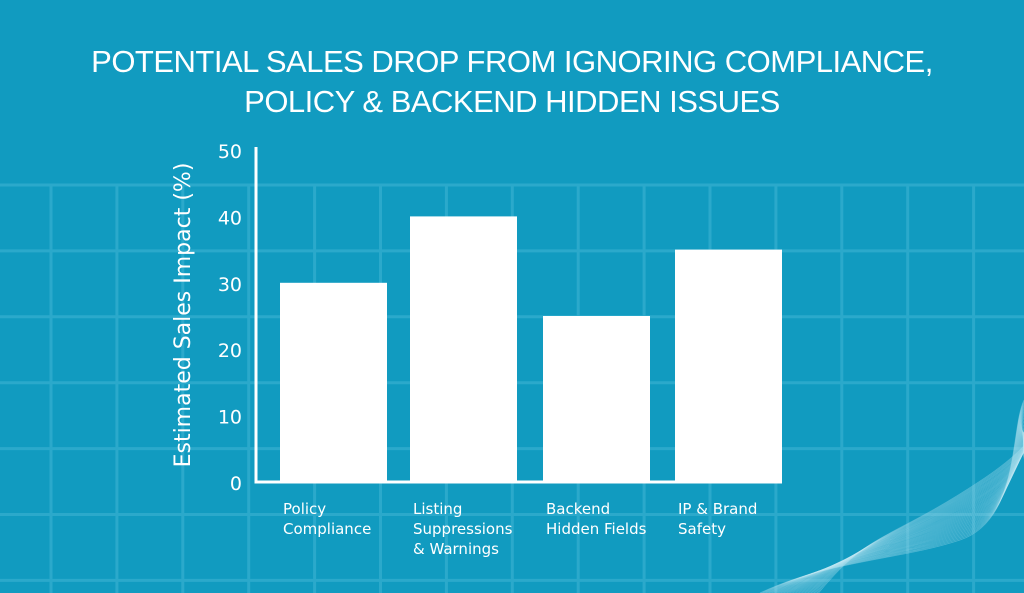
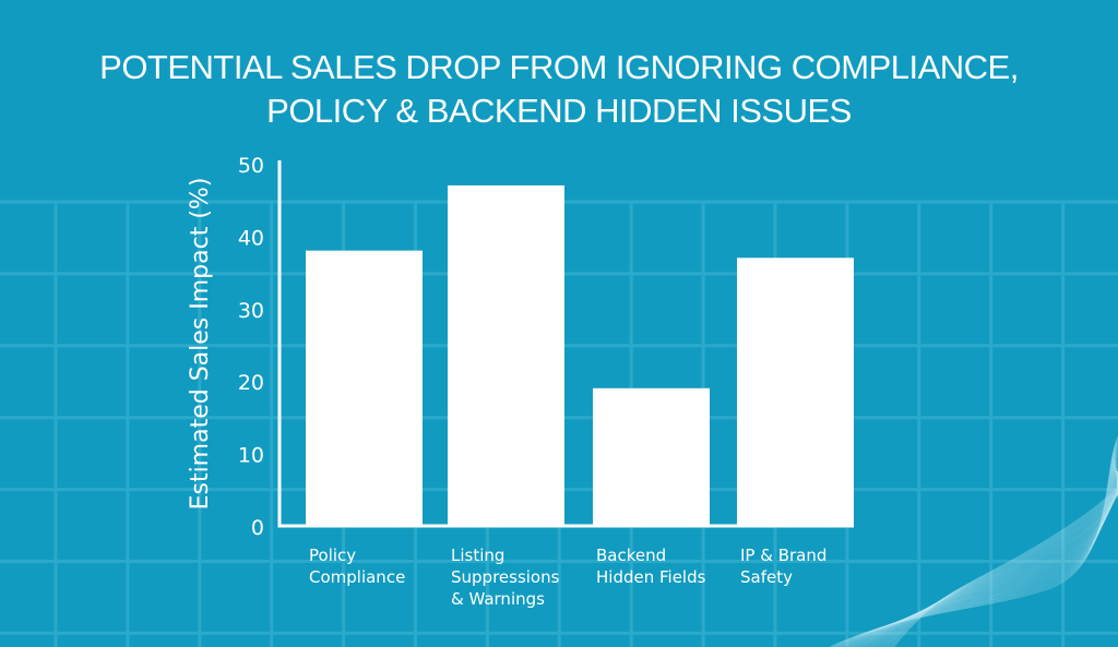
Policy Compliance: 30 -> 38
Listing Suppressions & Warnings: 40 -> 47
Backend Hidden Fields: 25 -> 19
IP & Brand Safety: 35 -> 37
